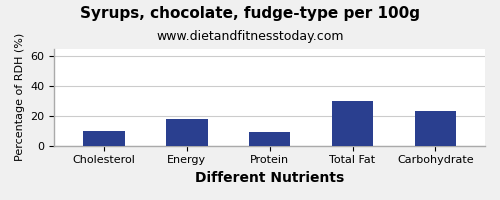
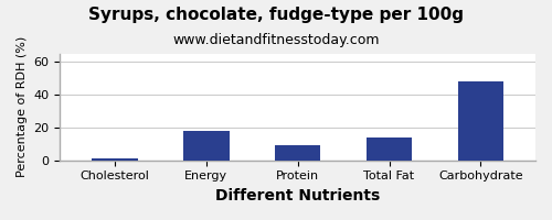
Cholesterol: 10 -> 1
Total Fat: 30 -> 14
Carbohydrate: 23 -> 48
